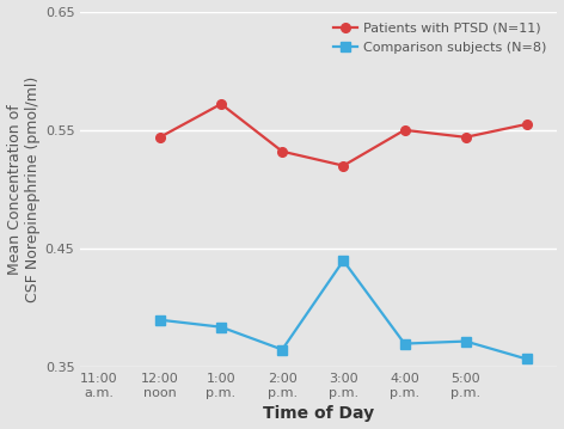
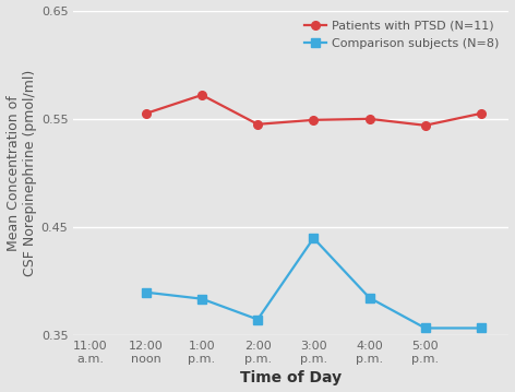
Patients with PTSD (N=11)/12:00 noon: 0.544 -> 0.555
Patients with PTSD (N=11)/2:00 p.m.: 0.532 -> 0.545
Patients with PTSD (N=11)/3:00 p.m.: 0.520 -> 0.549
Comparison subjects (N=8)/4:00 p.m.: 0.370 -> 0.385
Comparison subjects (N=8)/5:00 p.m.: 0.372 -> 0.357
